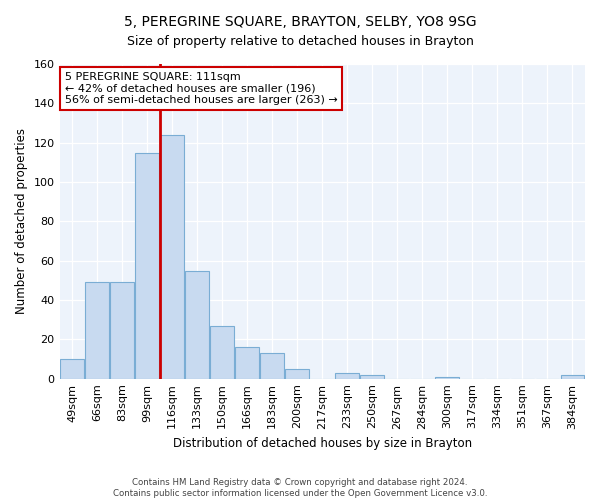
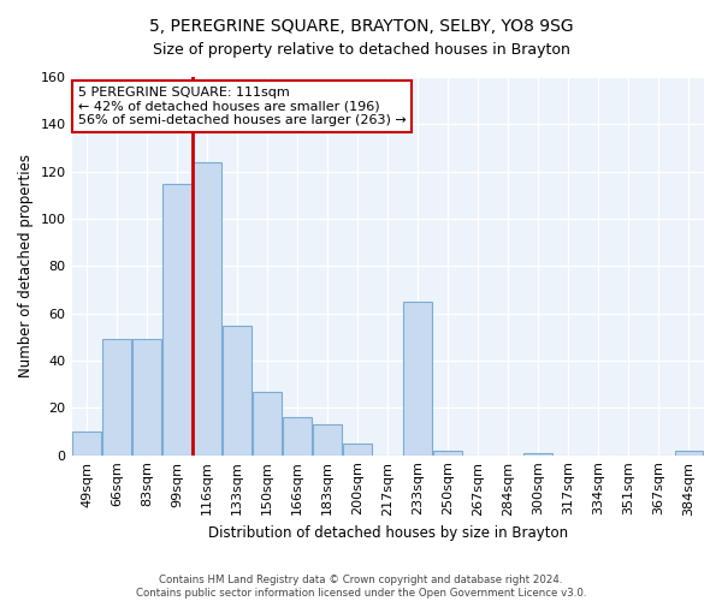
233sqm: 3 -> 65
